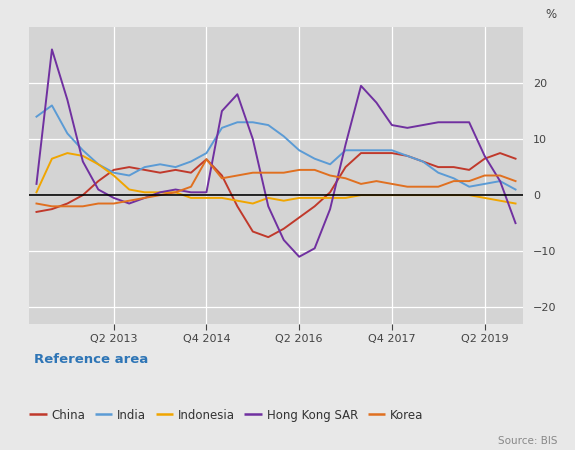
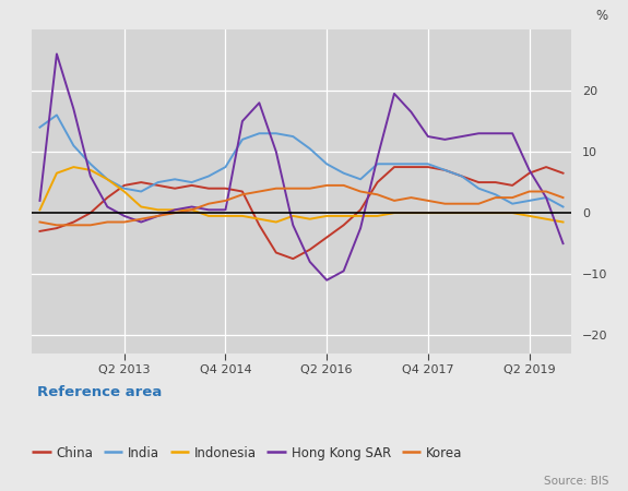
China/Q4 2014: 6.4 -> 4.0
Korea/Q4 2014: 6.4 -> 2.0
